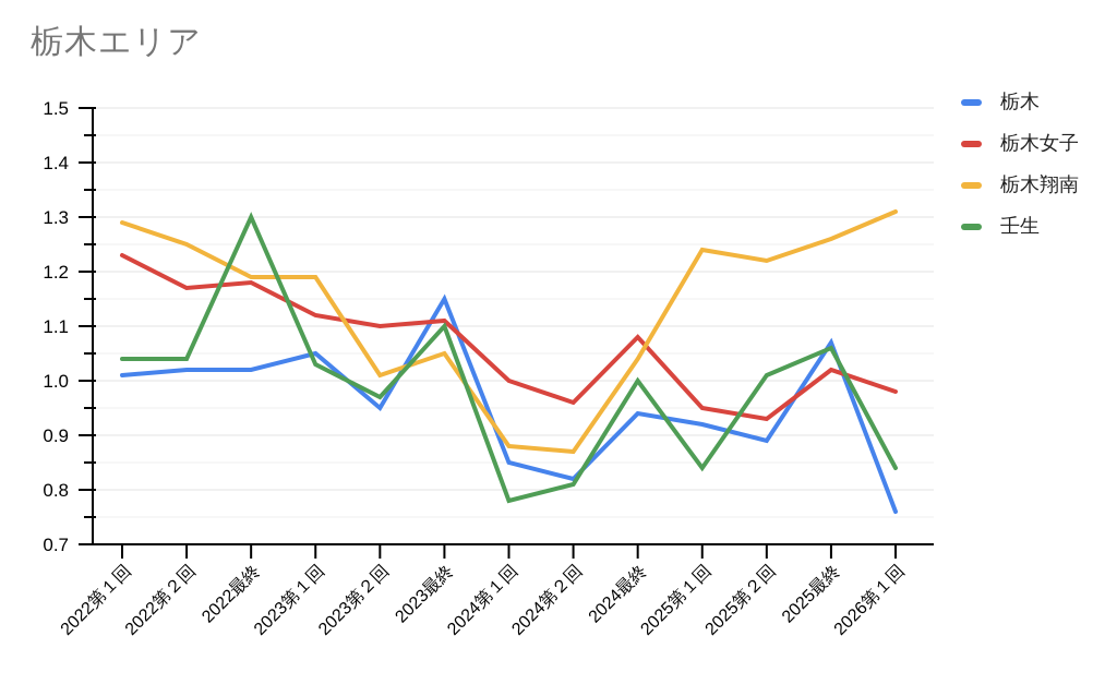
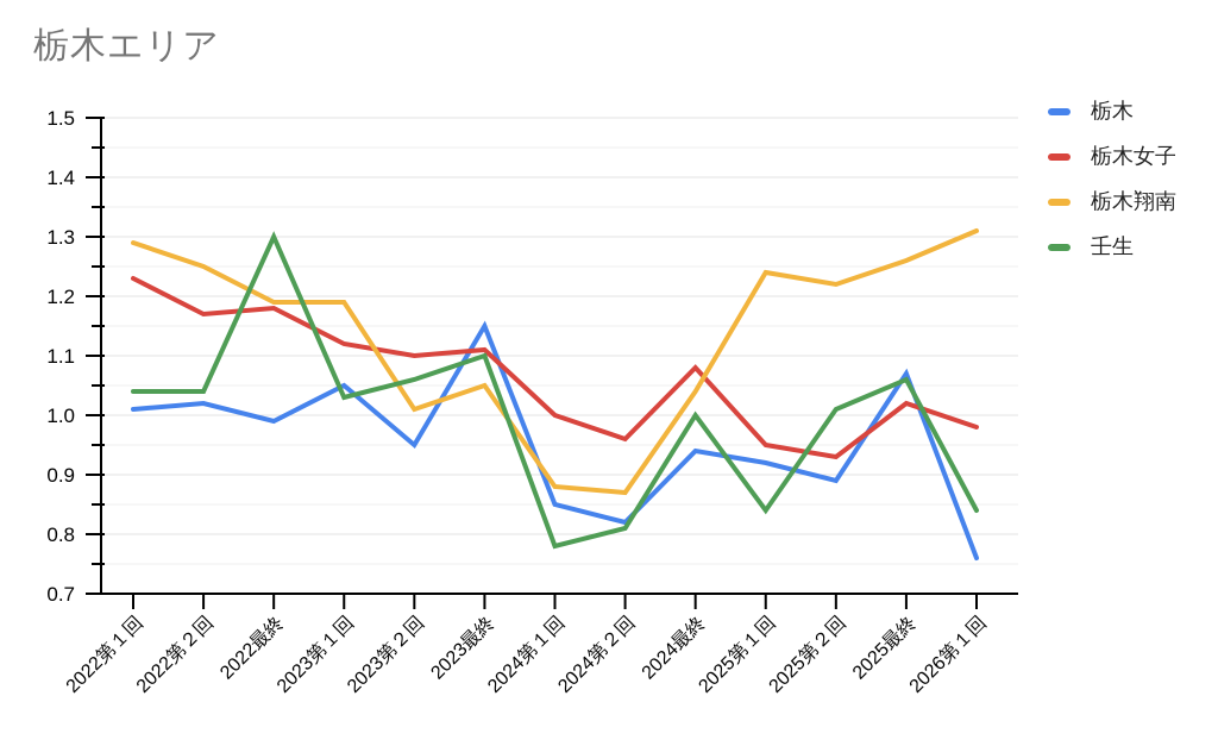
栃木/2022最終: 1.02 -> 0.99
壬生/2023第２回: 0.97 -> 1.06
